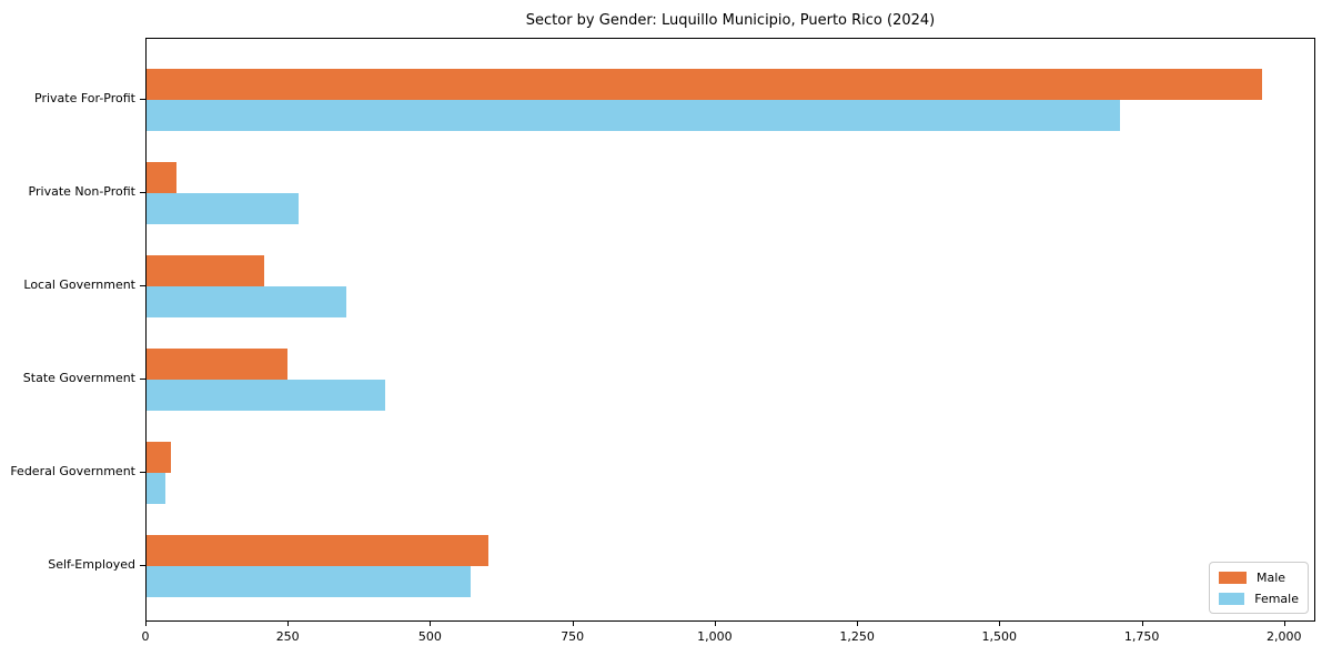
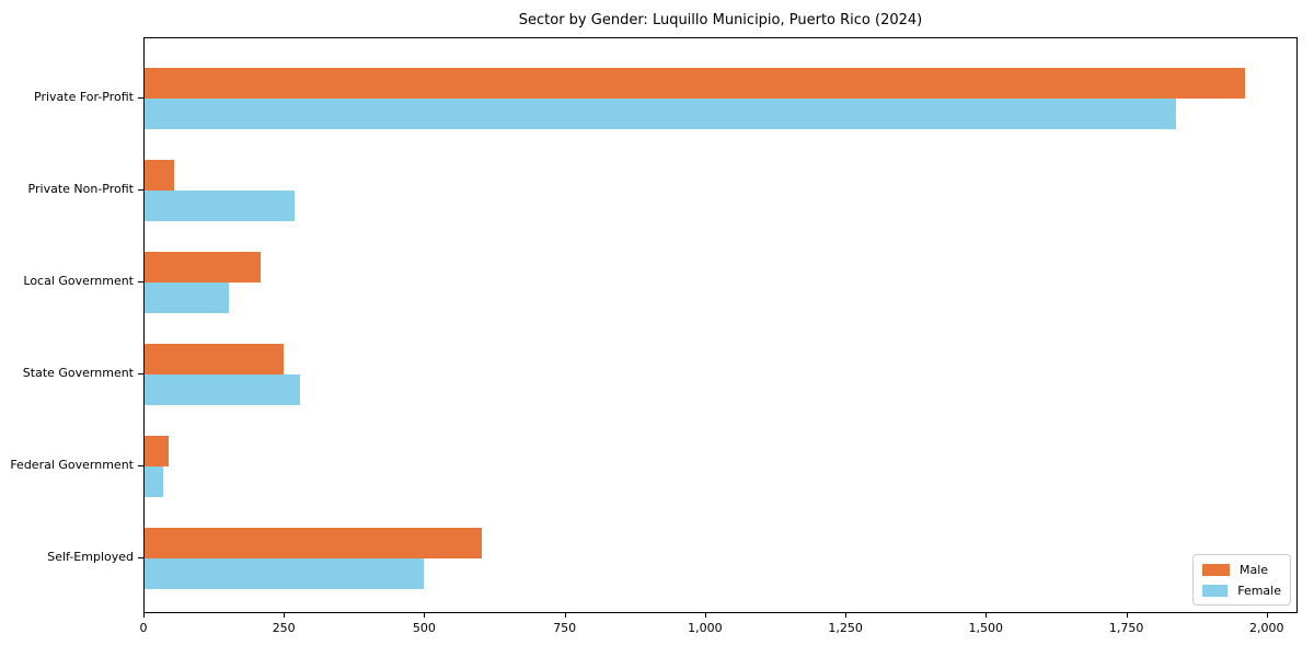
Female/Private For-Profit: 1710 -> 1840
Female/Local Government: 350 -> 150
Female/State Government: 420 -> 280
Female/Self-Employed: 570 -> 500
